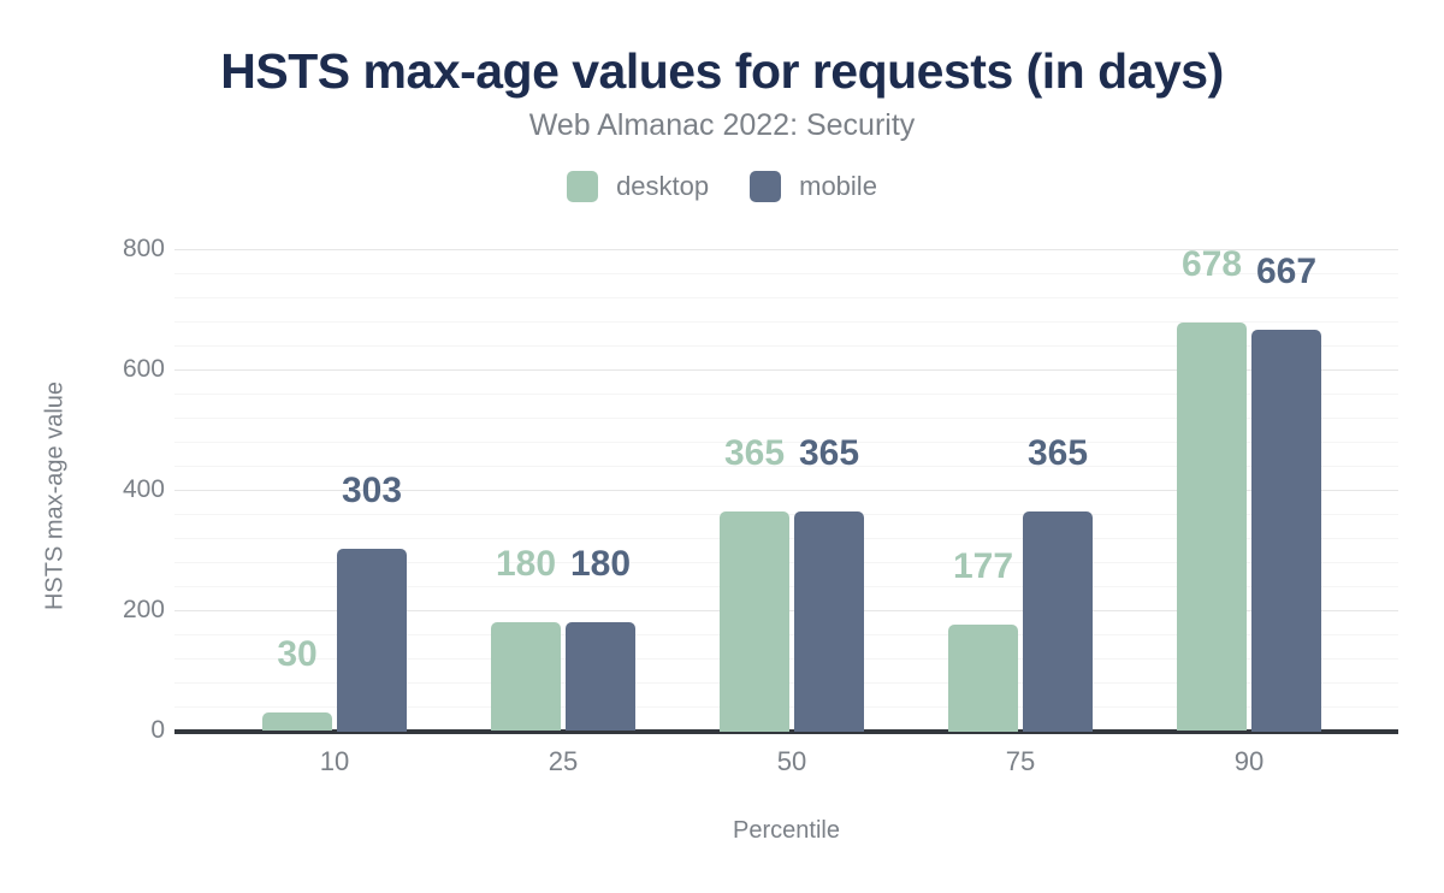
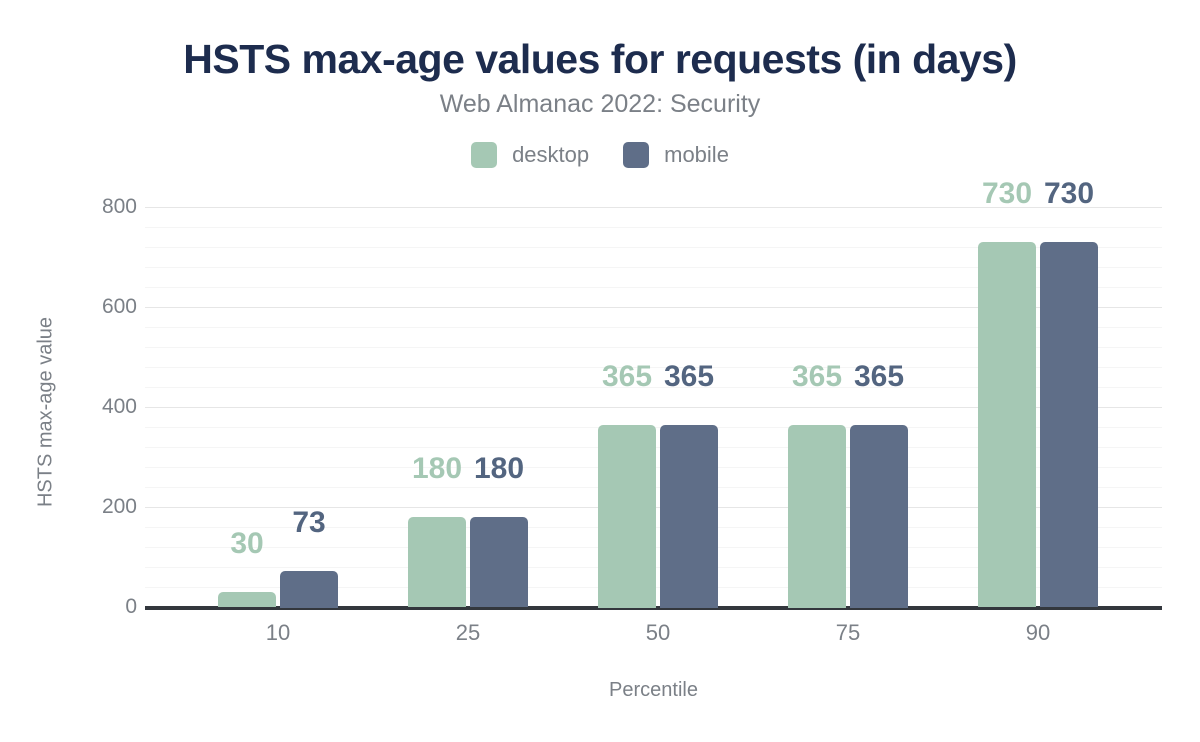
mobile/10: 303 -> 73
desktop/75: 177 -> 365
desktop/90: 678 -> 730
mobile/90: 667 -> 730
